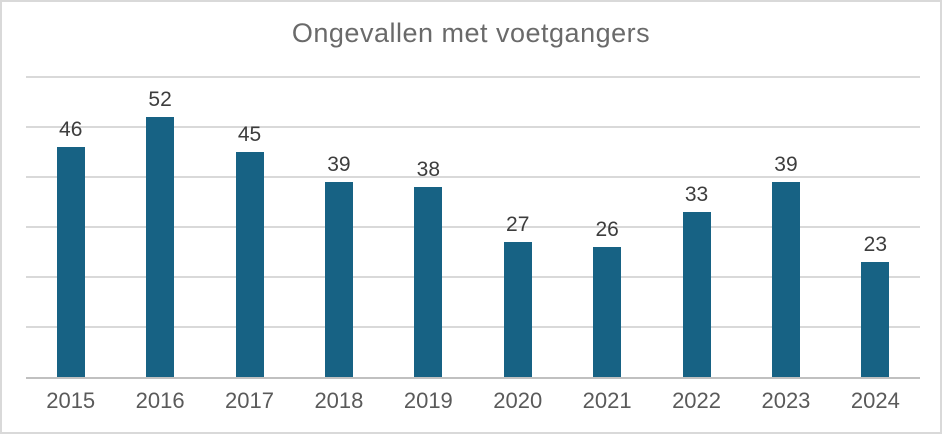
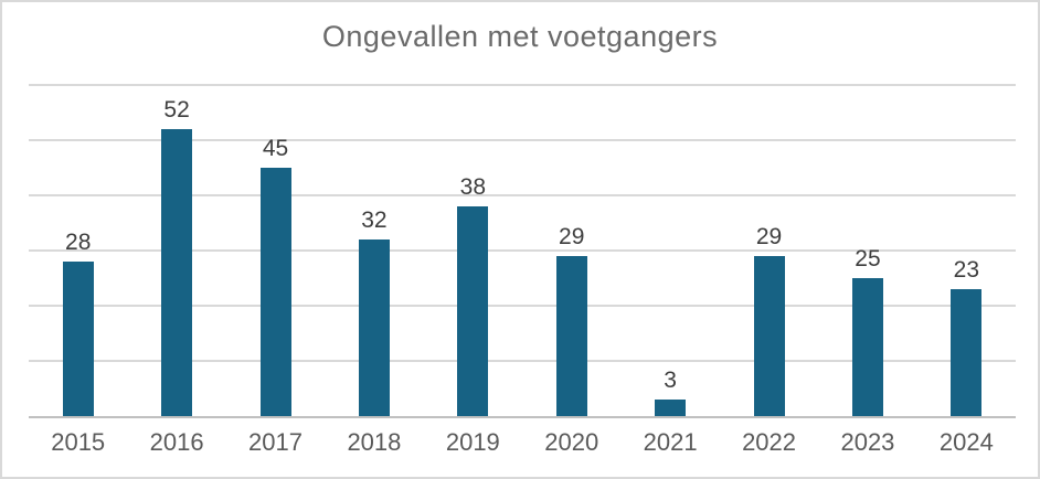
2015: 46 -> 28
2018: 39 -> 32
2020: 27 -> 29
2021: 26 -> 3
2022: 33 -> 29
2023: 39 -> 25
